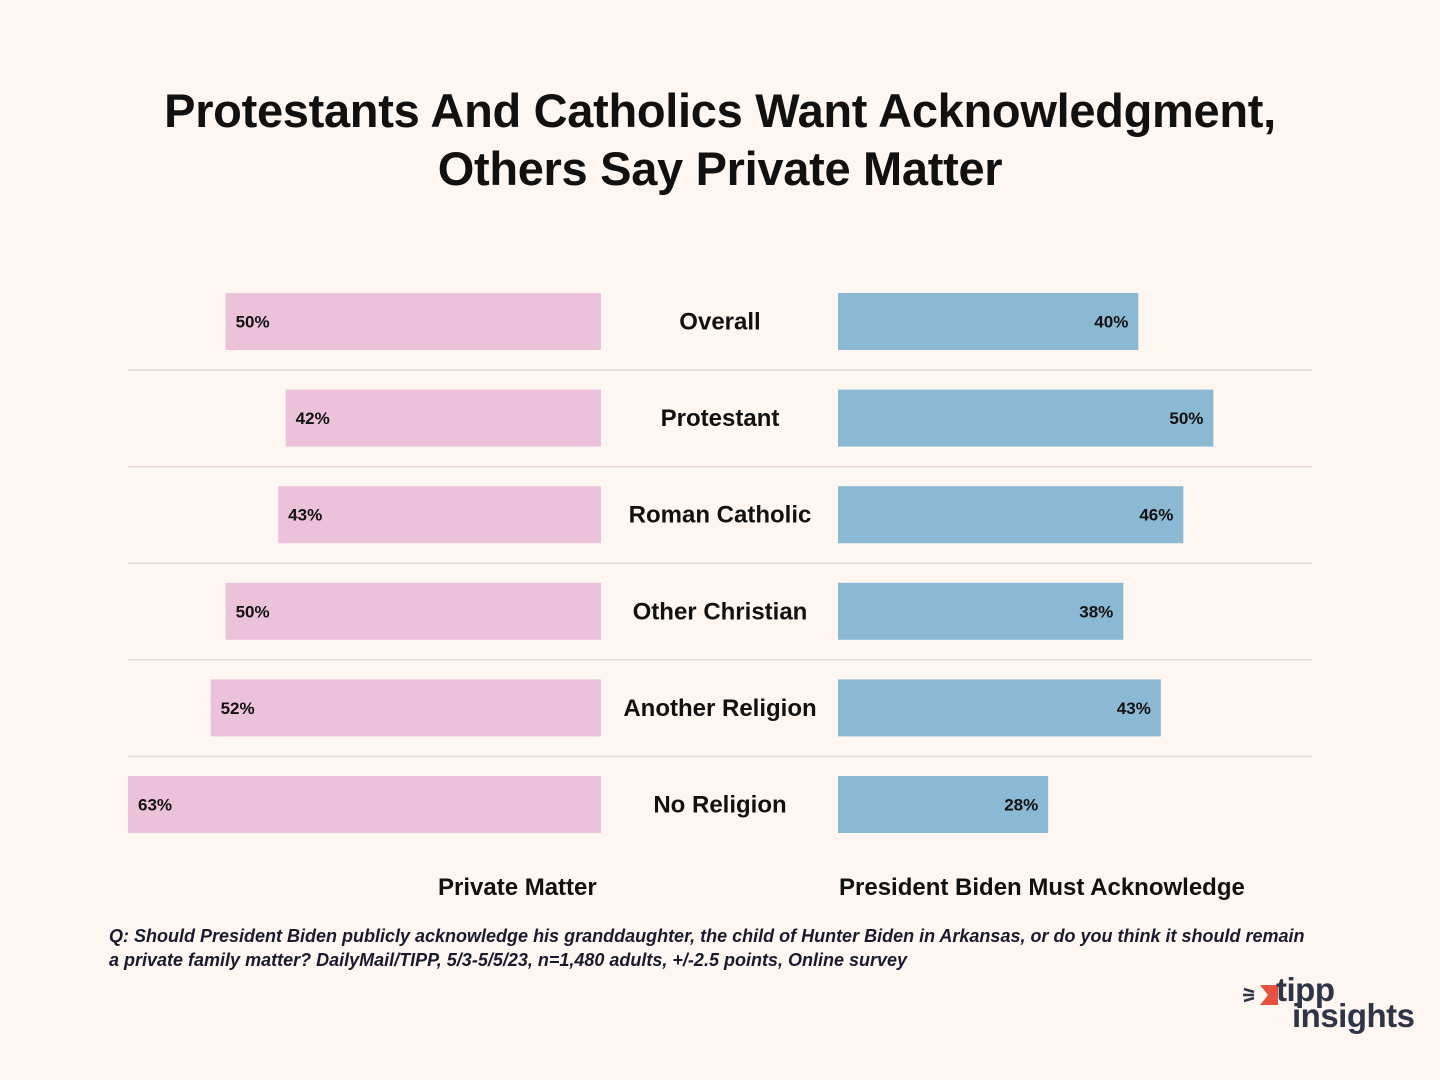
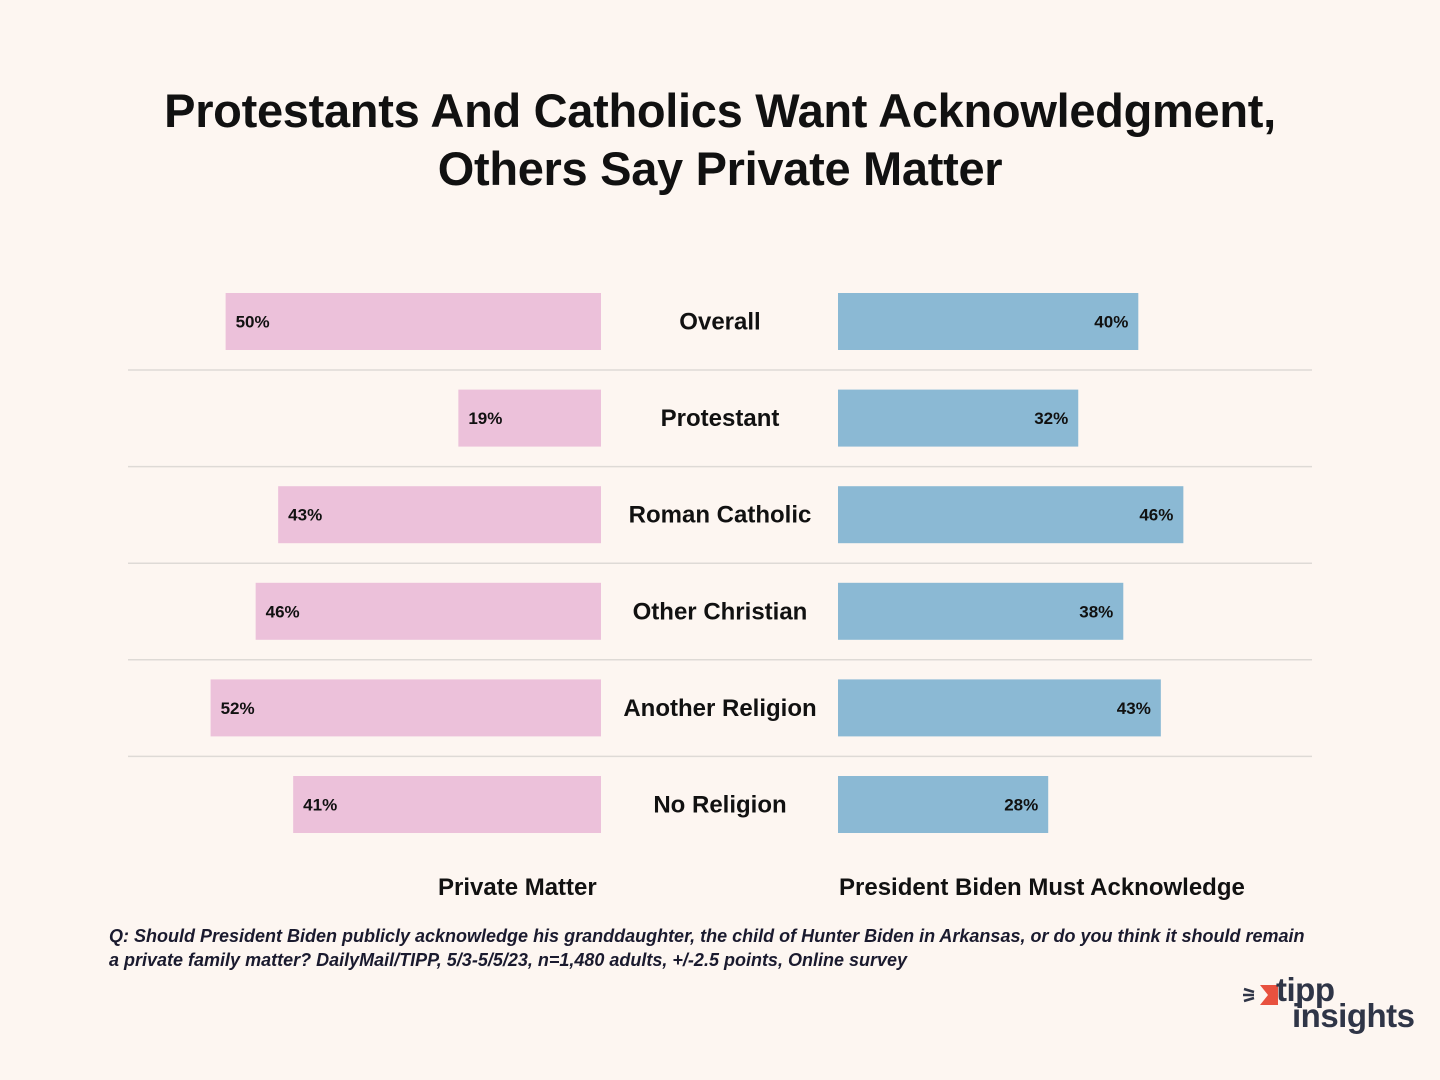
Private Matter/Protestant: 42% -> 19%
President Biden Must Acknowledge/Protestant: 50% -> 32%
Private Matter/Other Christian: 50% -> 46%
Private Matter/No Religion: 63% -> 41%
